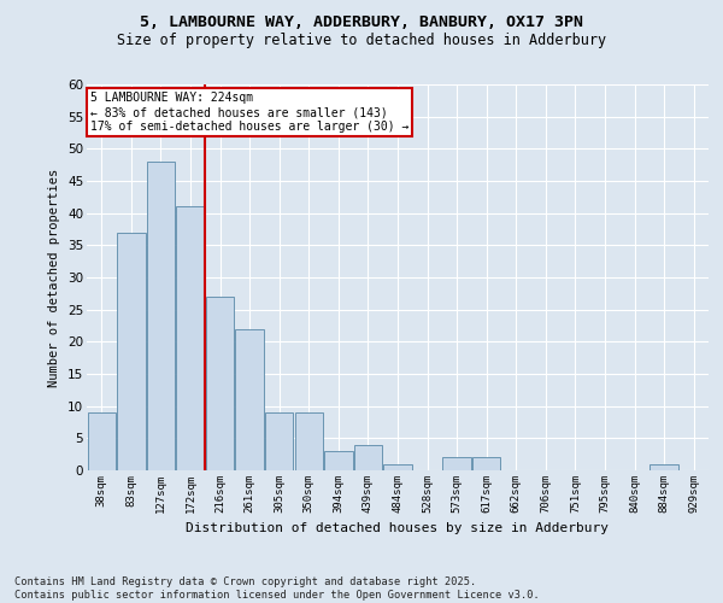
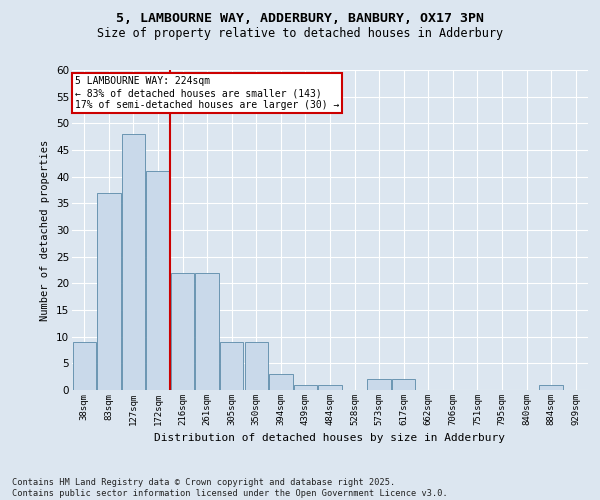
216sqm: 27 -> 22
439sqm: 4 -> 1
